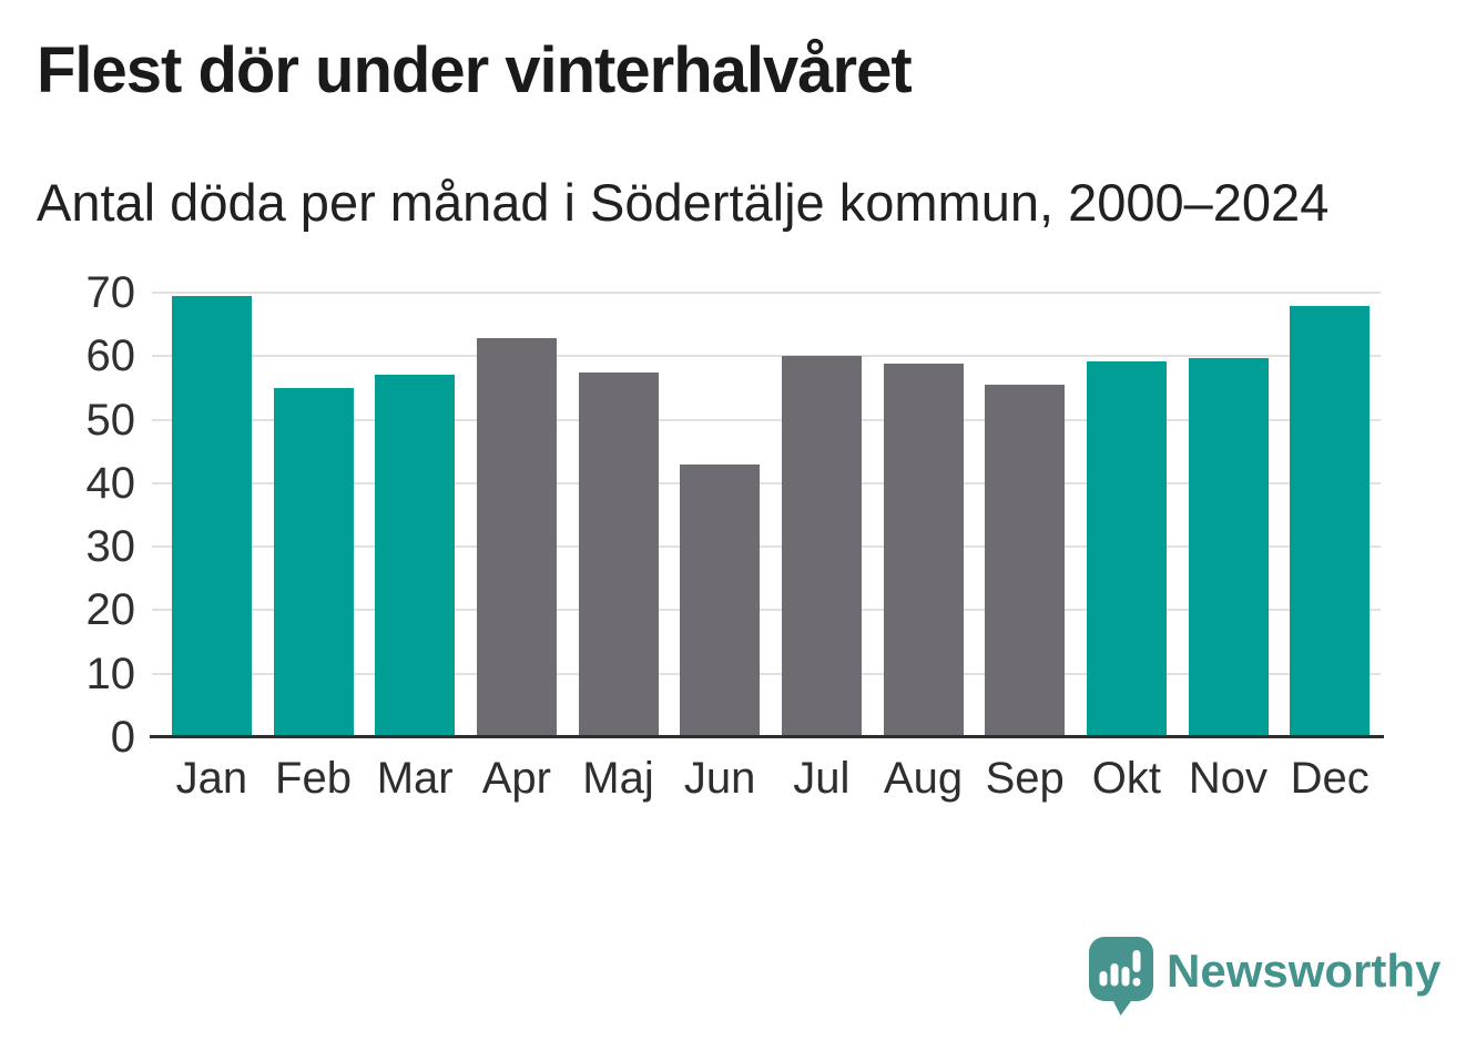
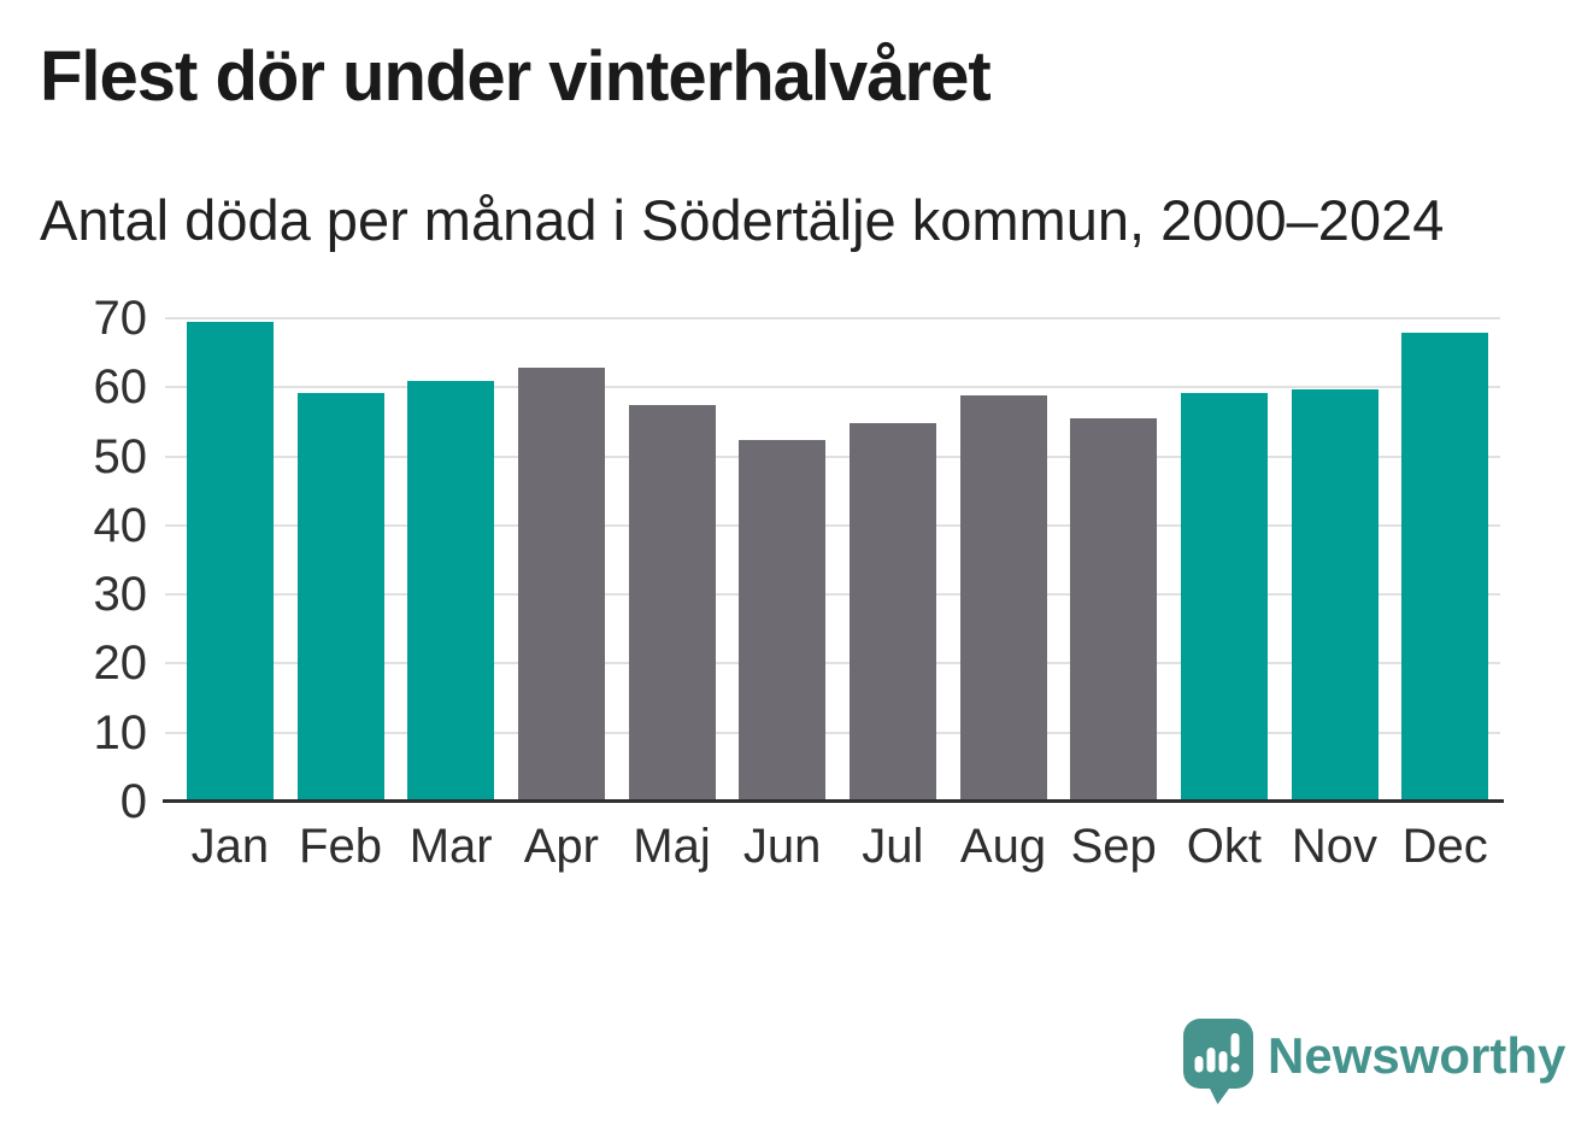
Feb: 55 -> 59
Mar: 57 -> 61
Jun: 43 -> 52
Jul: 60 -> 55
